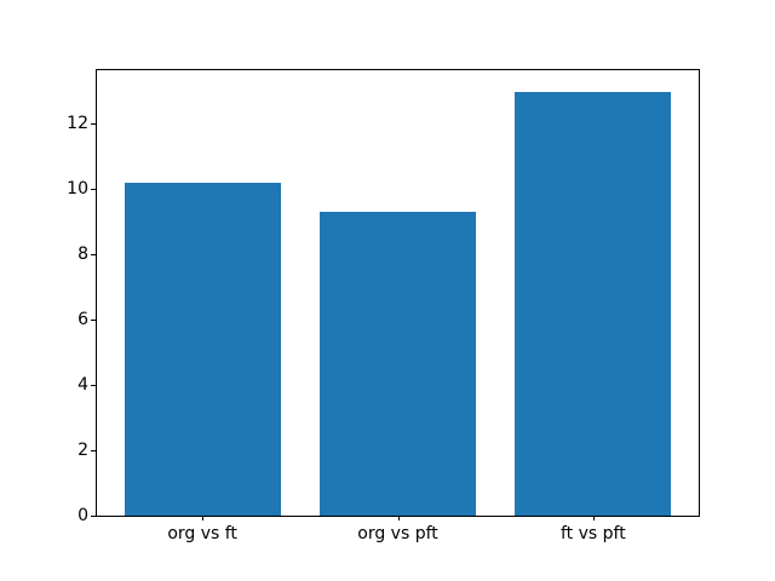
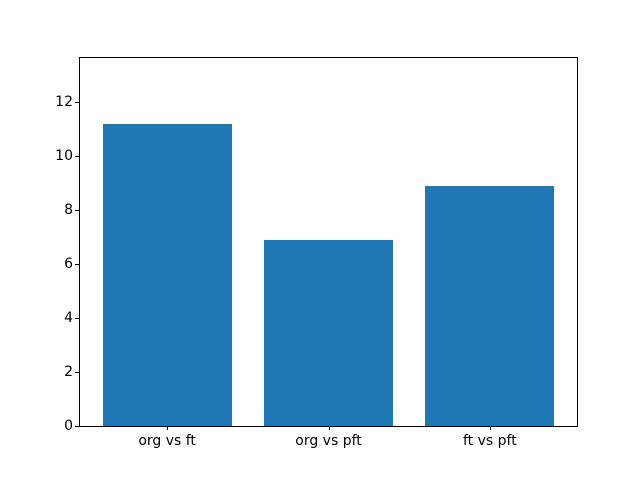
org vs ft: 10.2 -> 11.2
org vs pft: 9.3 -> 6.9
ft vs pft: 13.0 -> 8.9
